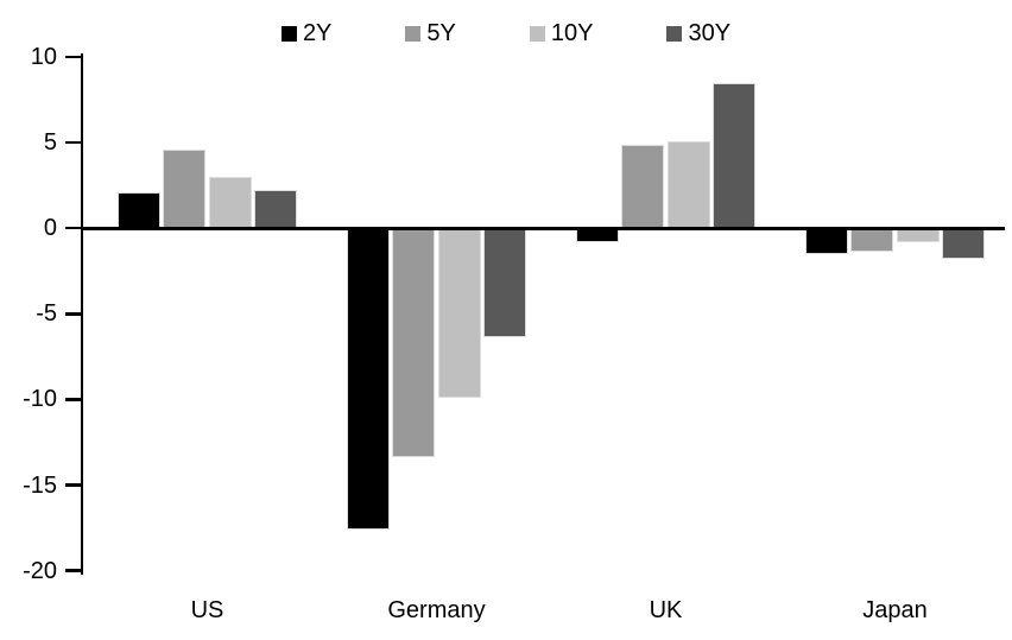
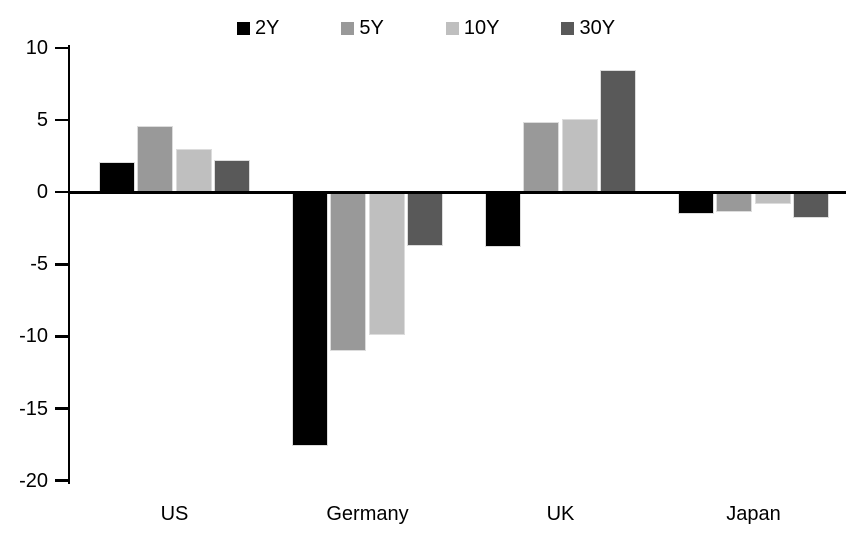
5Y/Germany: -13.4 -> -11.0
30Y/Germany: -6.4 -> -3.7
2Y/UK: -0.8 -> -3.8
